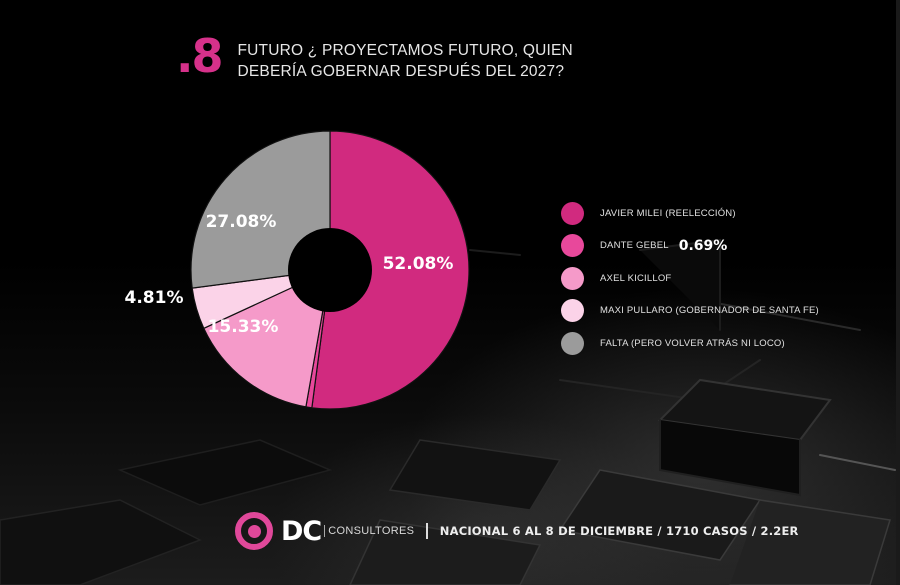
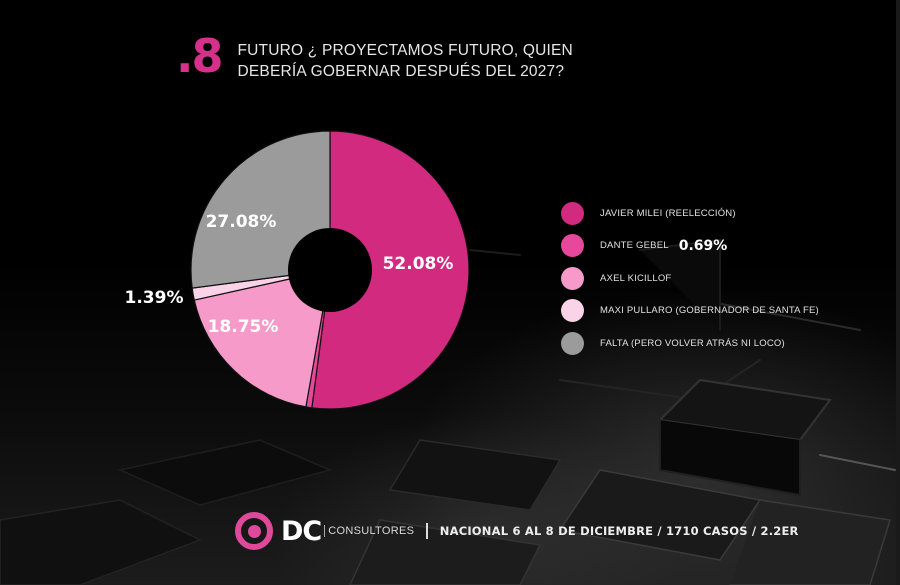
AXEL KICILLOF: 15.33% -> 18.75%
MAXI PULLARO (GOBERNADOR DE SANTA FE): 4.81% -> 1.39%
